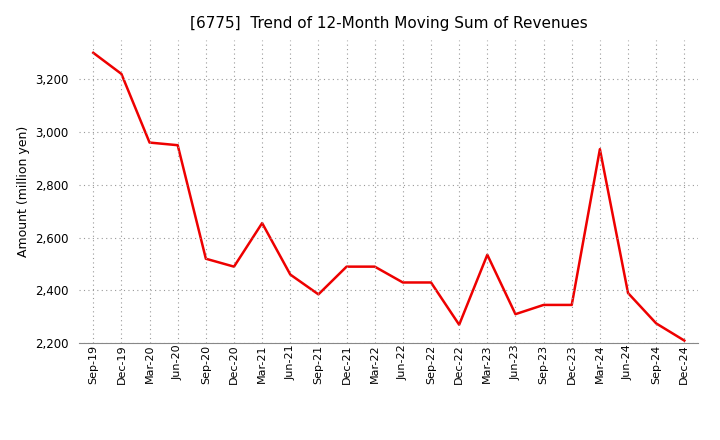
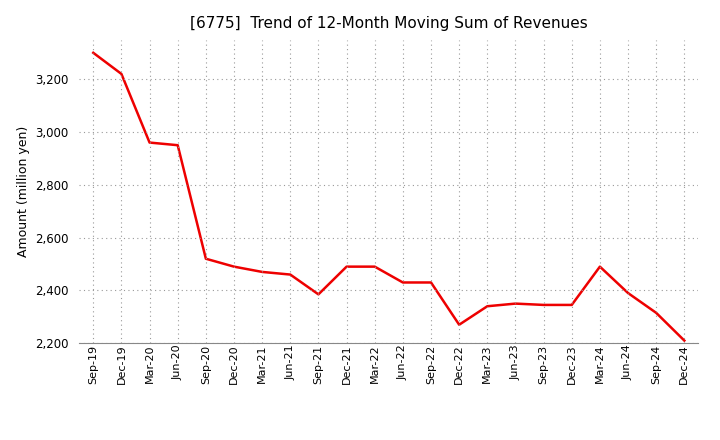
Mar-21: 2,655 -> 2,470
Mar-23: 2,535 -> 2,340
Jun-23: 2,310 -> 2,350
Mar-24: 2,935 -> 2,490
Sep-24: 2,275 -> 2,315
